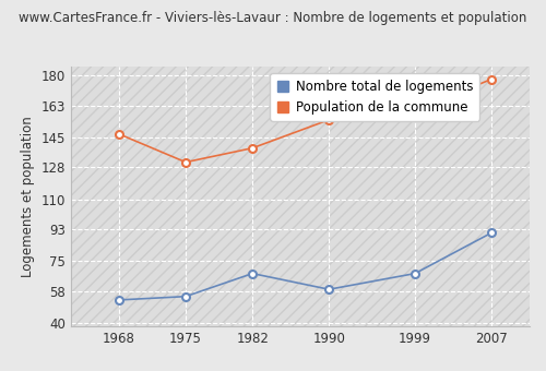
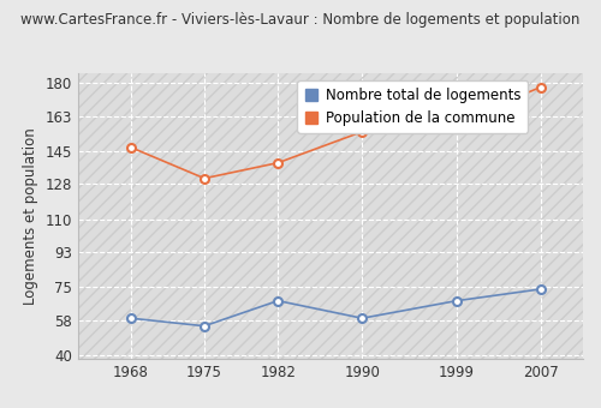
Nombre total de logements/1968: 53 -> 59
Nombre total de logements/2007: 91 -> 74
